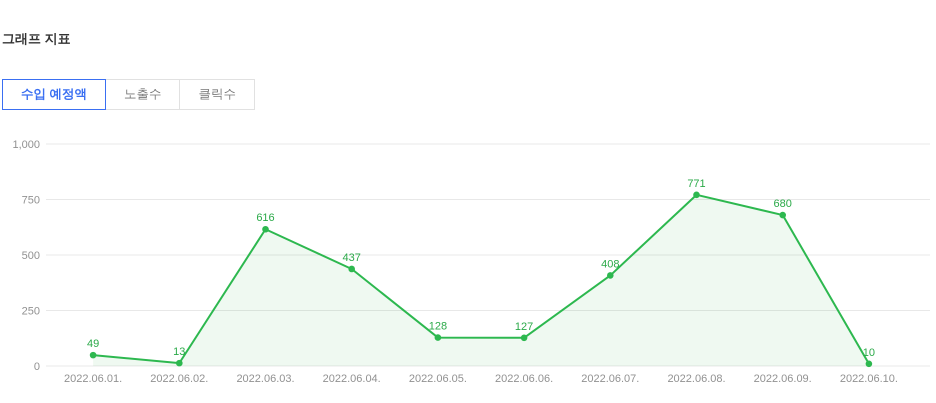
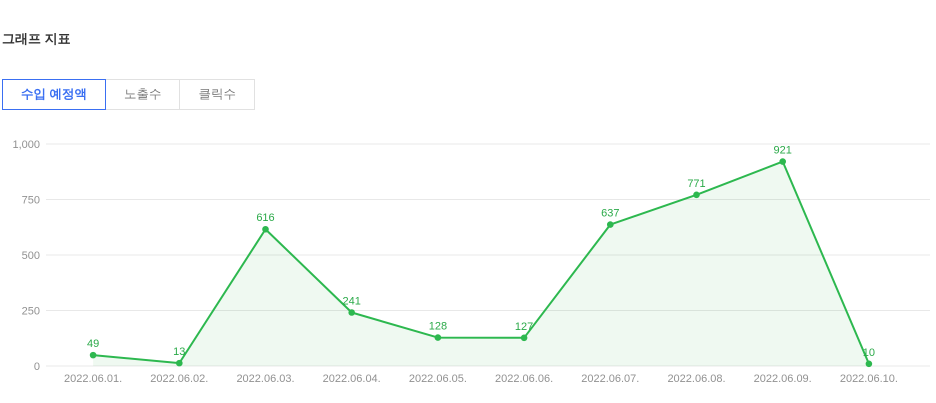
2022.06.04.: 437 -> 241
2022.06.07.: 408 -> 637
2022.06.09.: 680 -> 921
